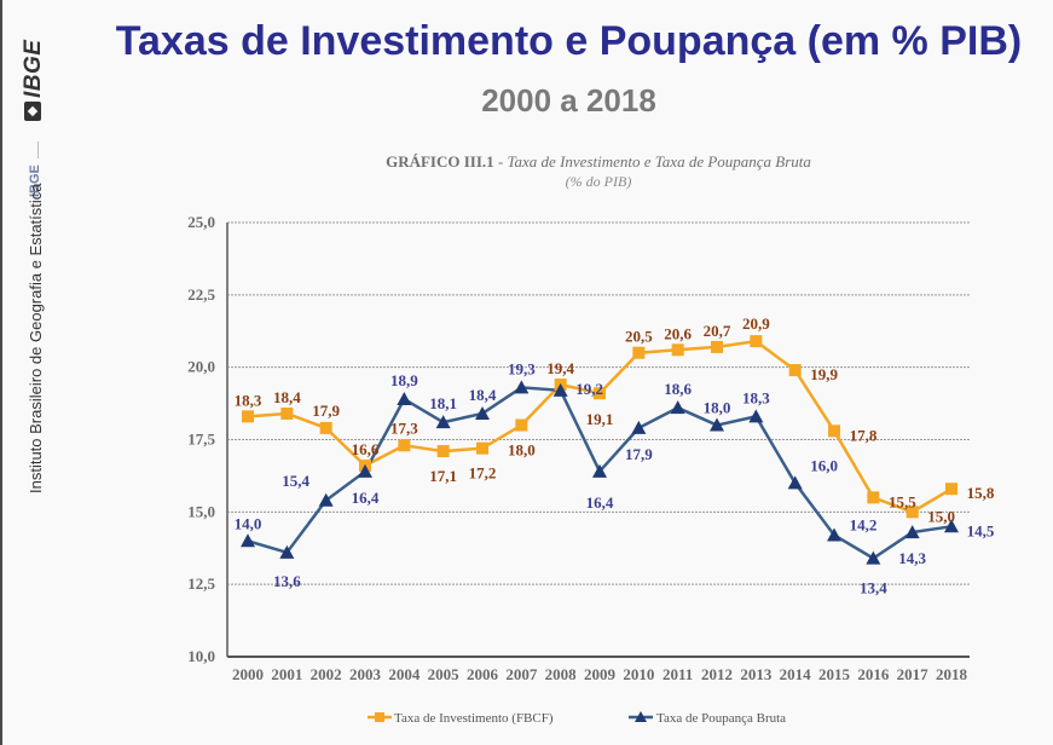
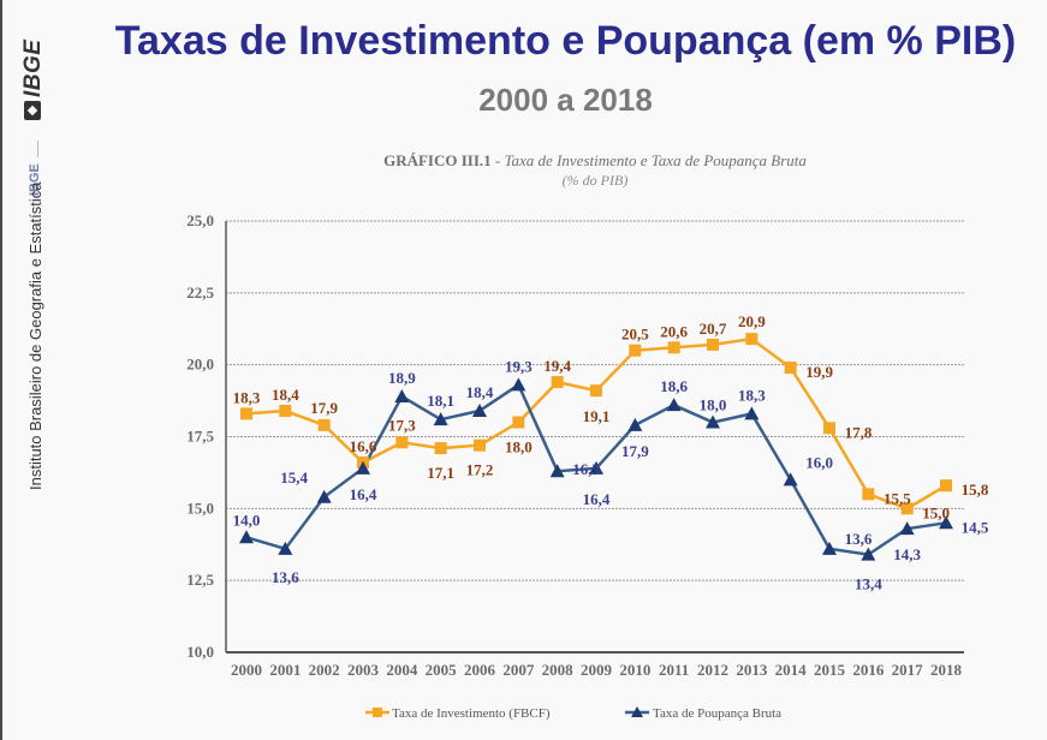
Taxa de Poupança Bruta/2008: 19,2 -> 16,3
Taxa de Poupança Bruta/2015: 14,2 -> 13,6
